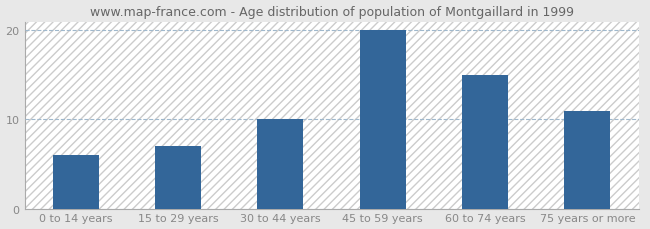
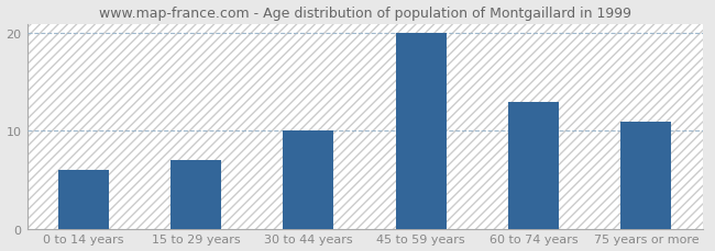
60 to 74 years: 15 -> 13
